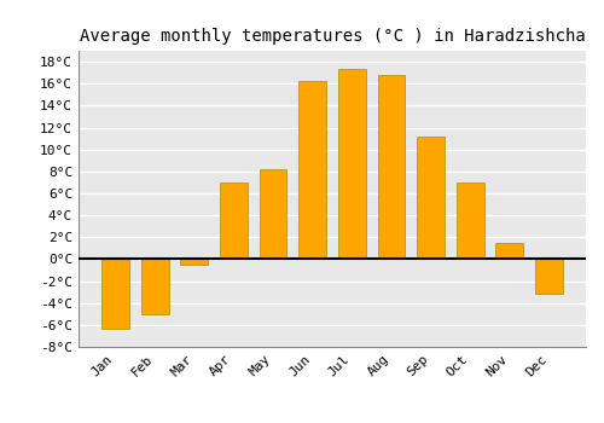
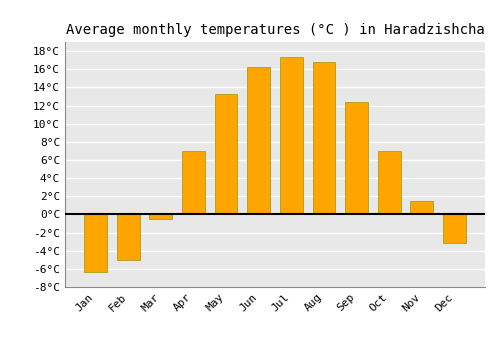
May: 8.2°C -> 13.3°C
Sep: 11.2°C -> 12.4°C
